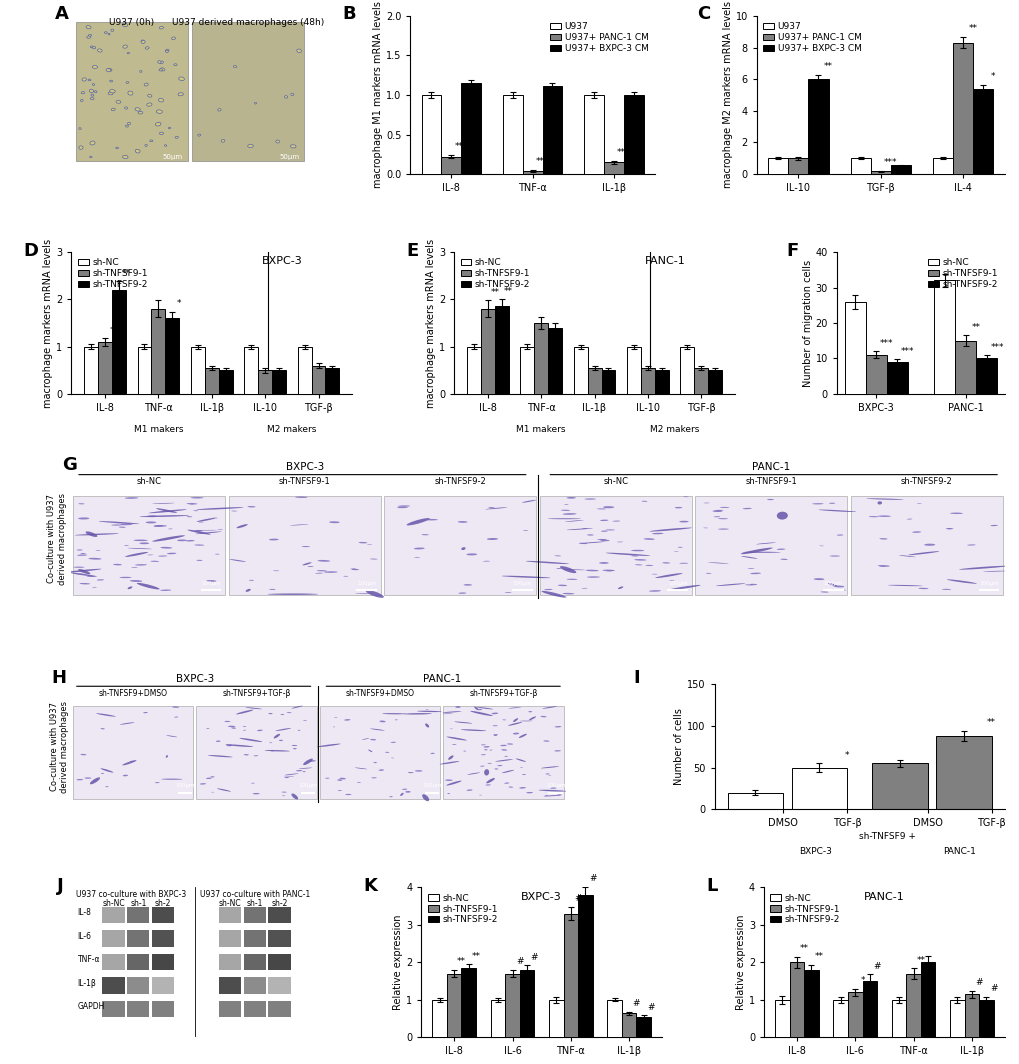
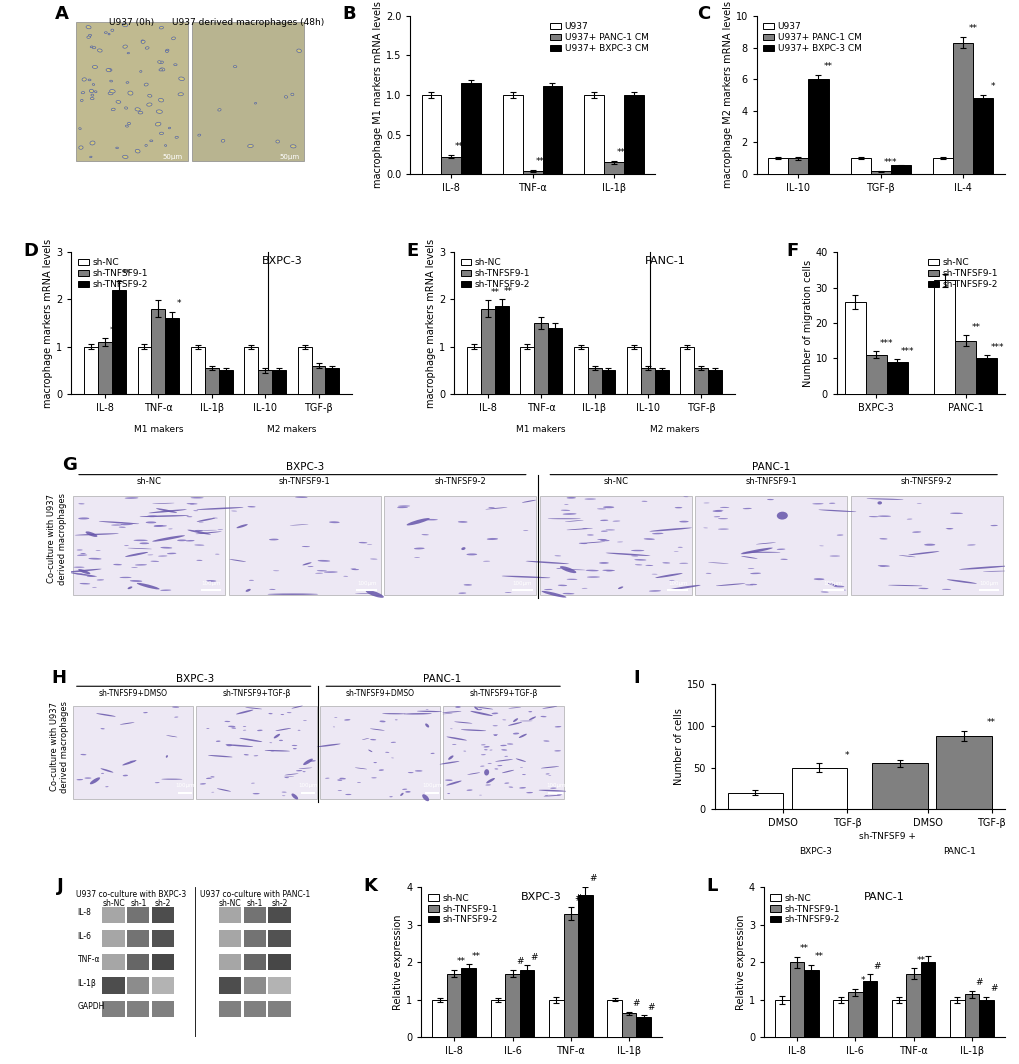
U937+ BXPC-3 CM/IL-4: 5.4 -> 4.8
